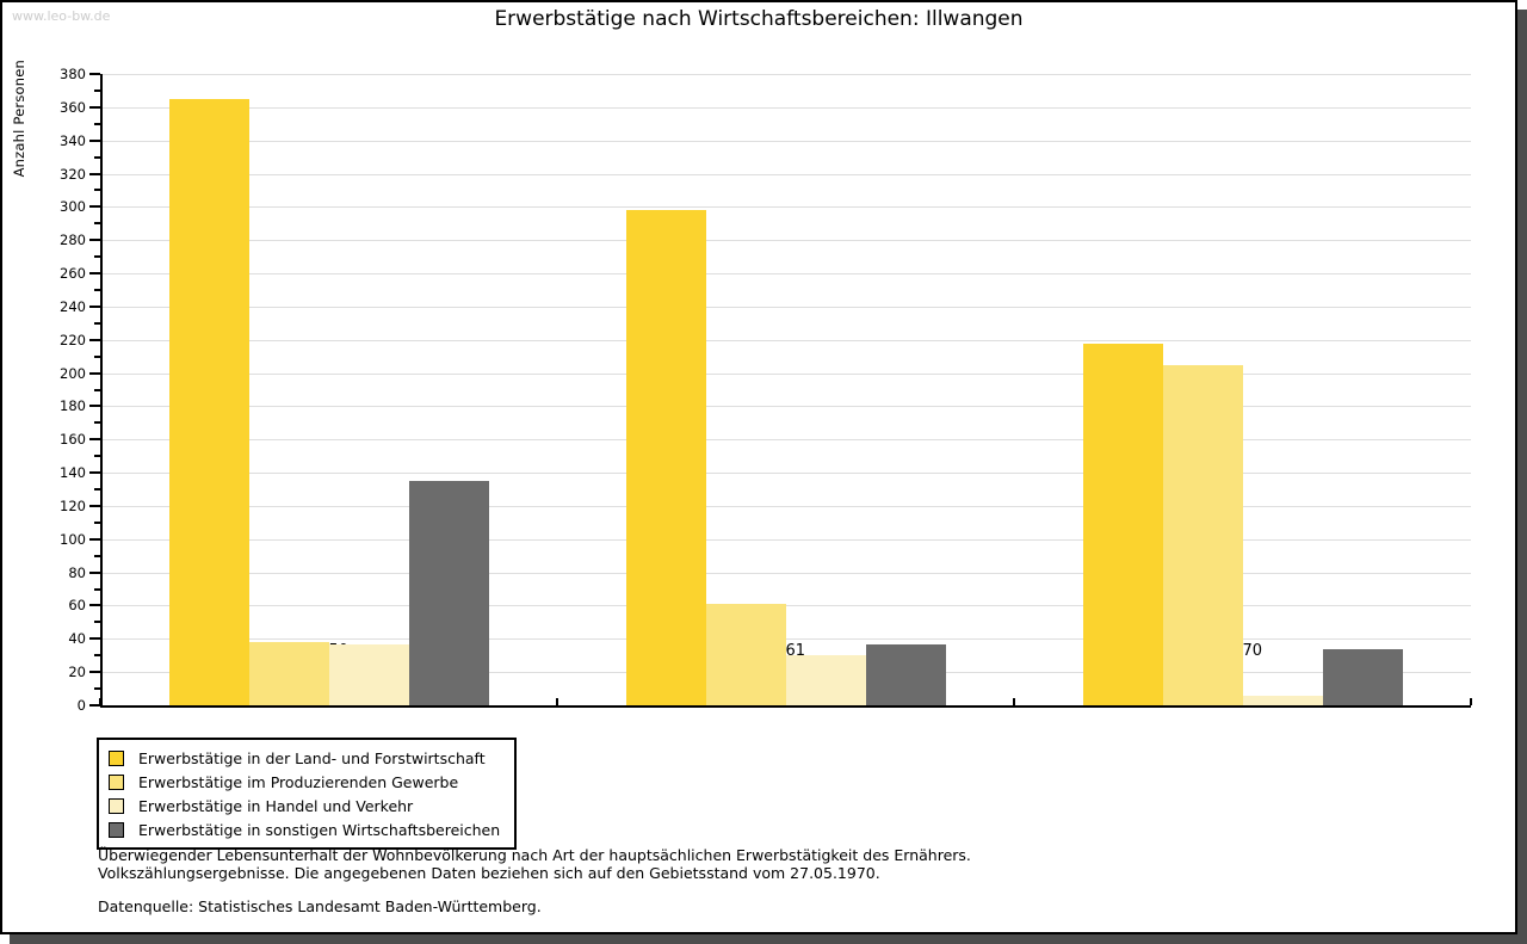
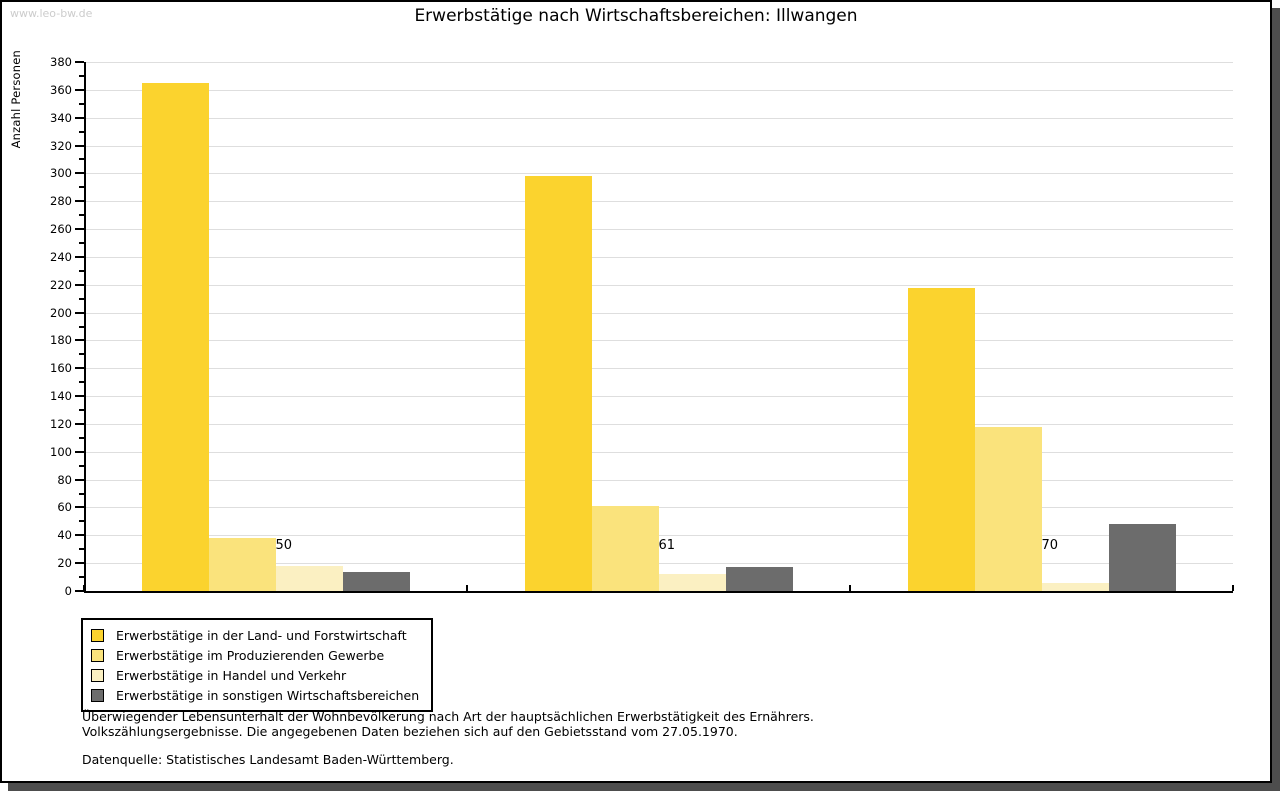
Erwerbstätige in Handel und Verkehr/1950: 37 -> 18
Erwerbstätige in sonstigen Wirtschaftsbereichen/1950: 135 -> 14
Erwerbstätige in Handel und Verkehr/1961: 30 -> 12
Erwerbstätige in sonstigen Wirtschaftsbereichen/1961: 37 -> 17
Erwerbstätige im Produzierenden Gewerbe/1970: 205 -> 118
Erwerbstätige in sonstigen Wirtschaftsbereichen/1970: 34 -> 48
